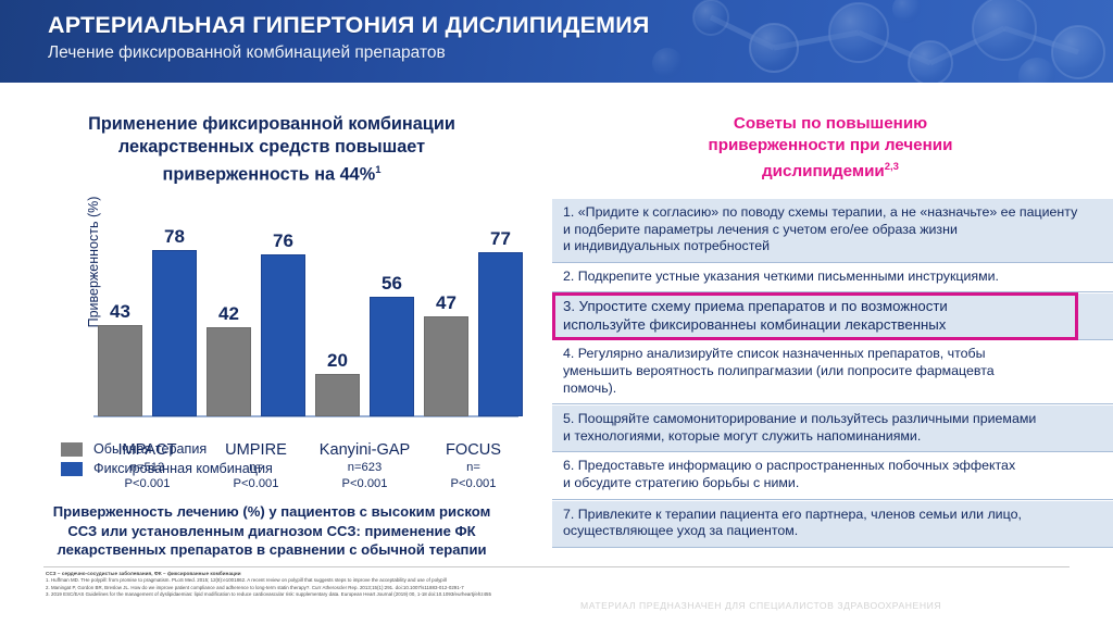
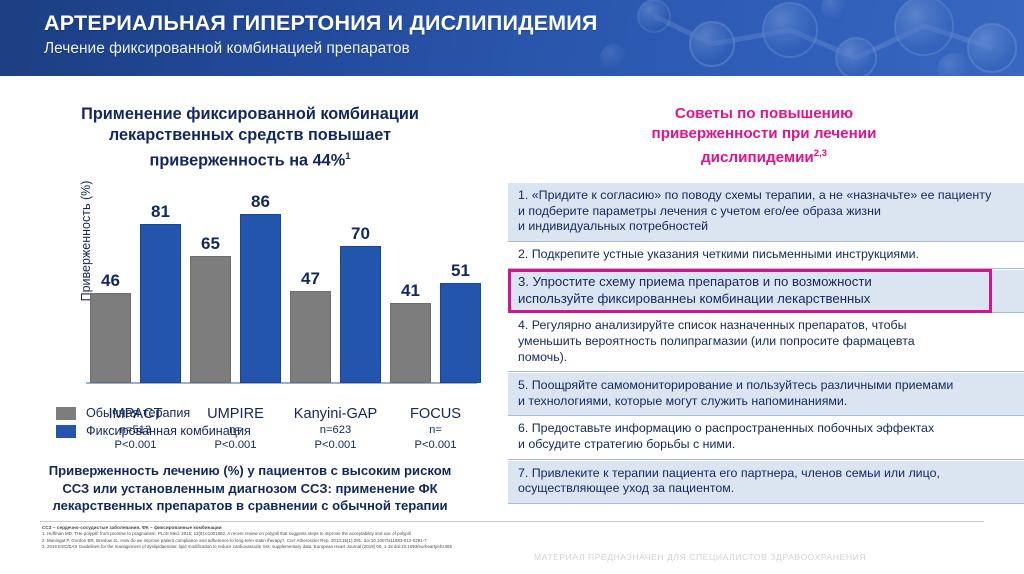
Обычная терапия/IMPACT: 43 -> 46
Фиксированная комбинация/IMPACT: 78 -> 81
Обычная терапия/UMPIRE: 42 -> 65
Фиксированная комбинация/UMPIRE: 76 -> 86
Обычная терапия/Kanyini-GAP: 20 -> 47
Фиксированная комбинация/Kanyini-GAP: 56 -> 70
Обычная терапия/FOCUS: 47 -> 41
Фиксированная комбинация/FOCUS: 77 -> 51
